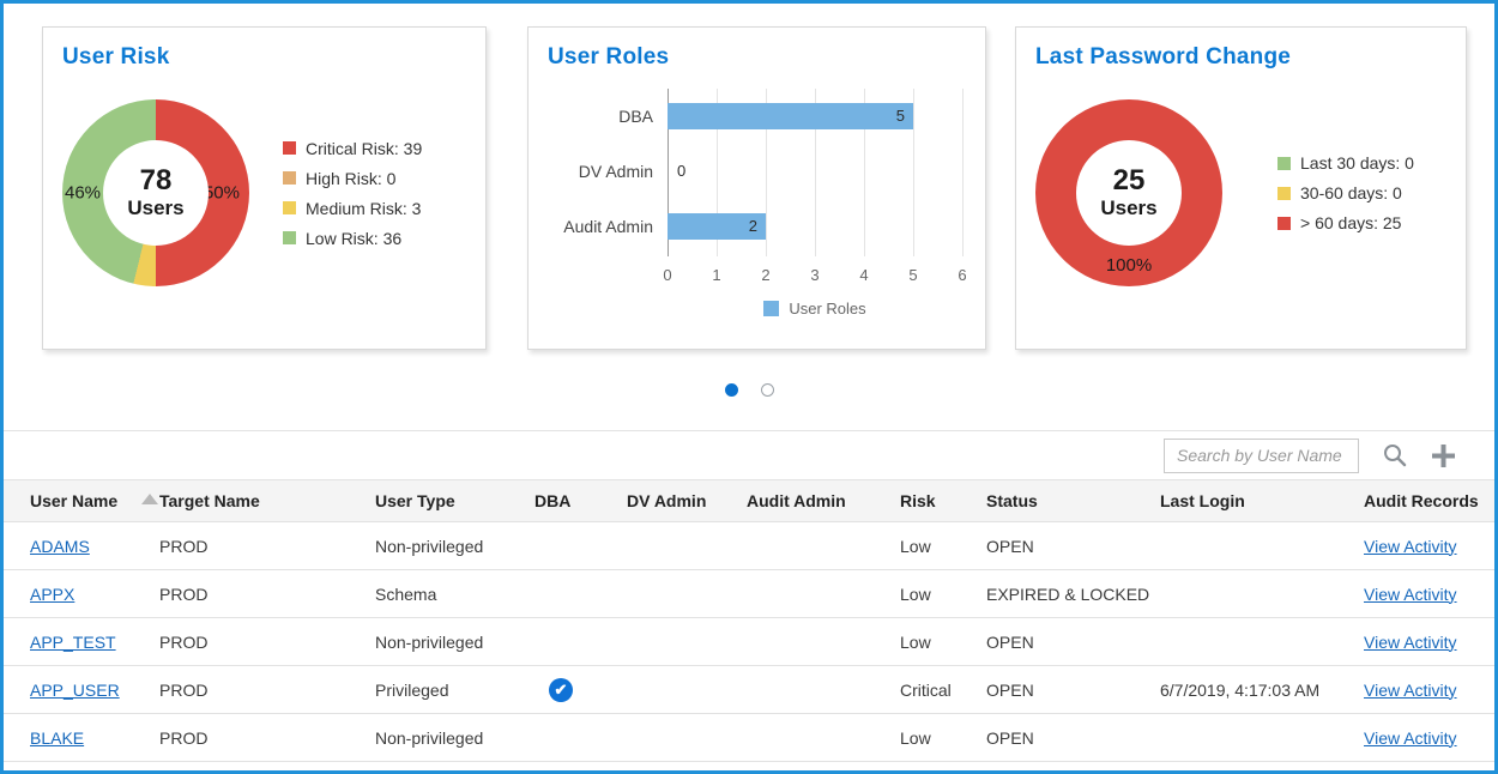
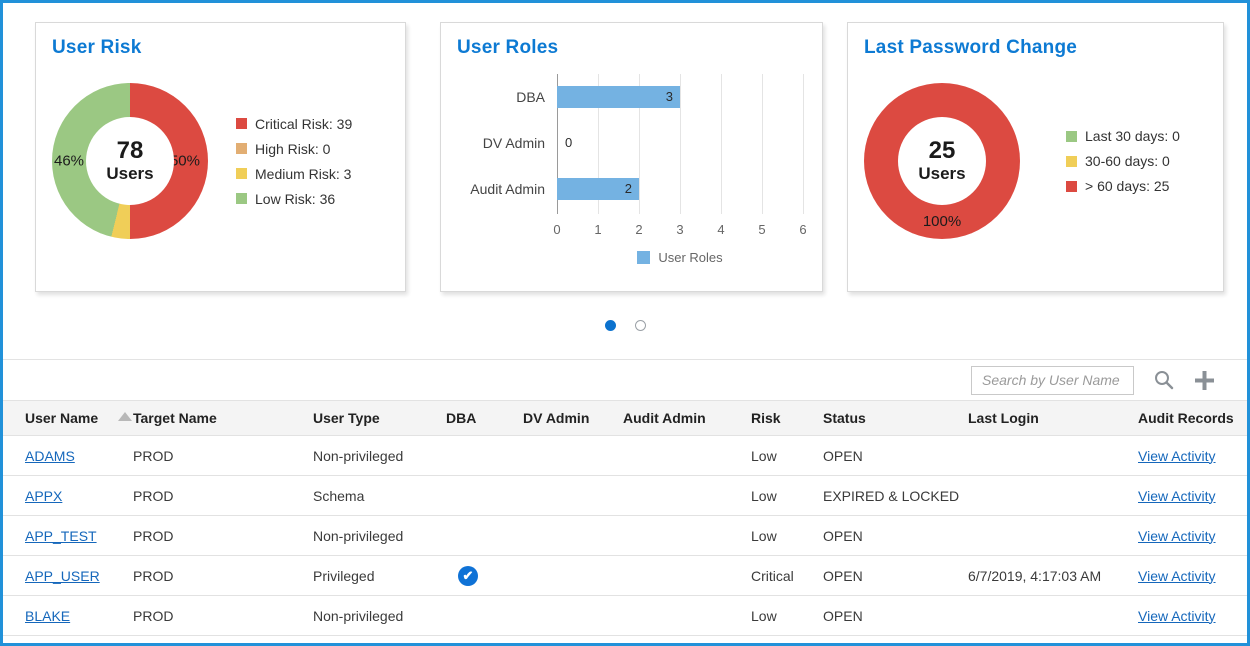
User Roles/DBA: 5 -> 3
